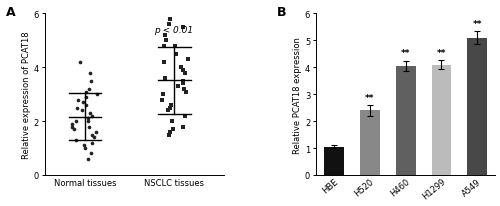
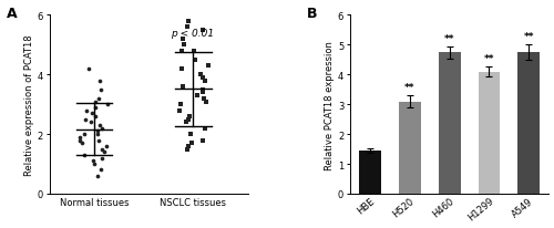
HBE: 1.05 -> 1.45
H520: 2.40 -> 3.10
H460: 4.05 -> 4.75
A549: 5.10 -> 4.75
